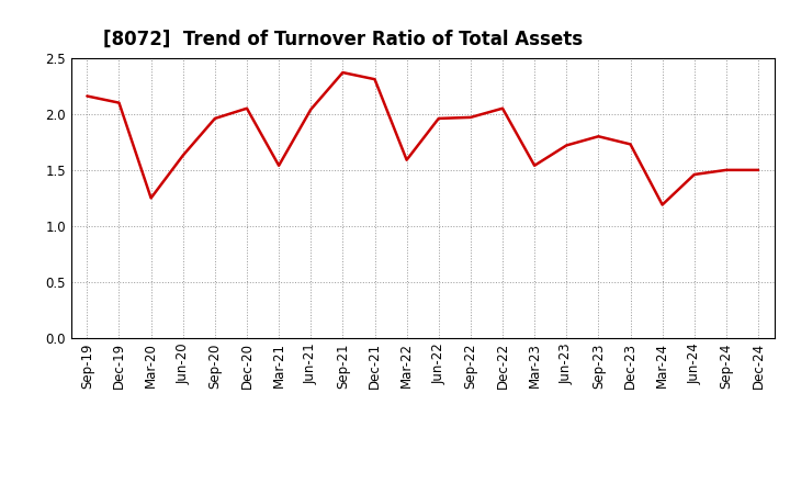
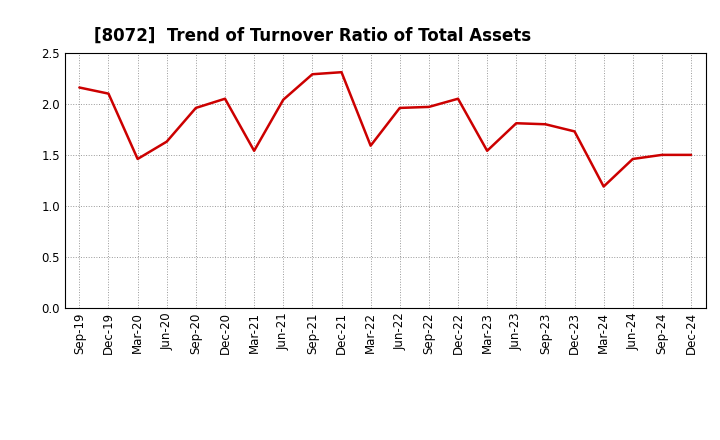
Mar-20: 1.25 -> 1.46
Sep-21: 2.37 -> 2.29
Jun-23: 1.72 -> 1.81
